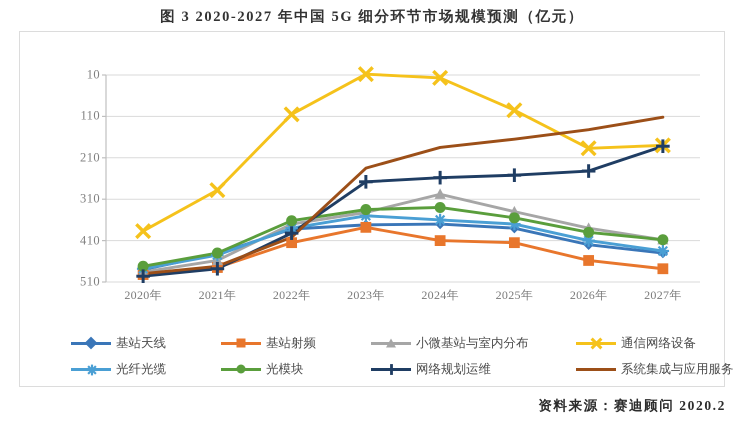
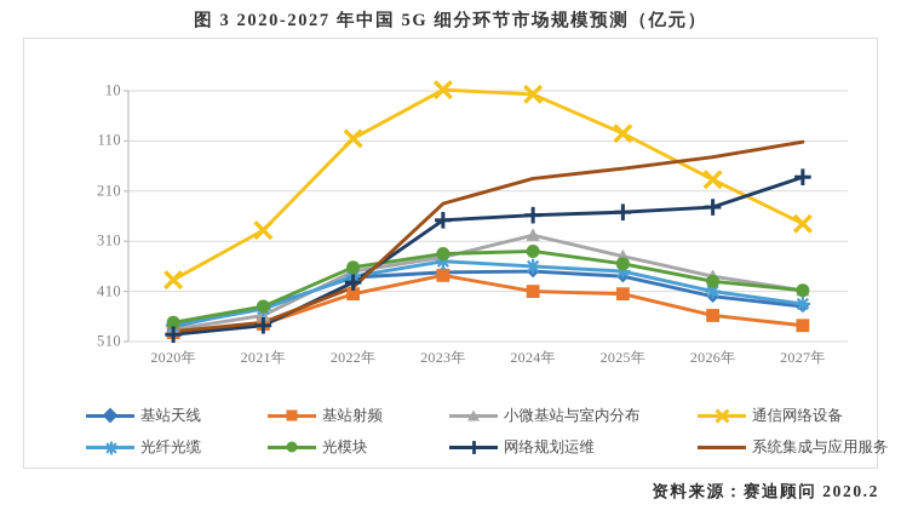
通信网络设备/2027年: 340 -> 240
